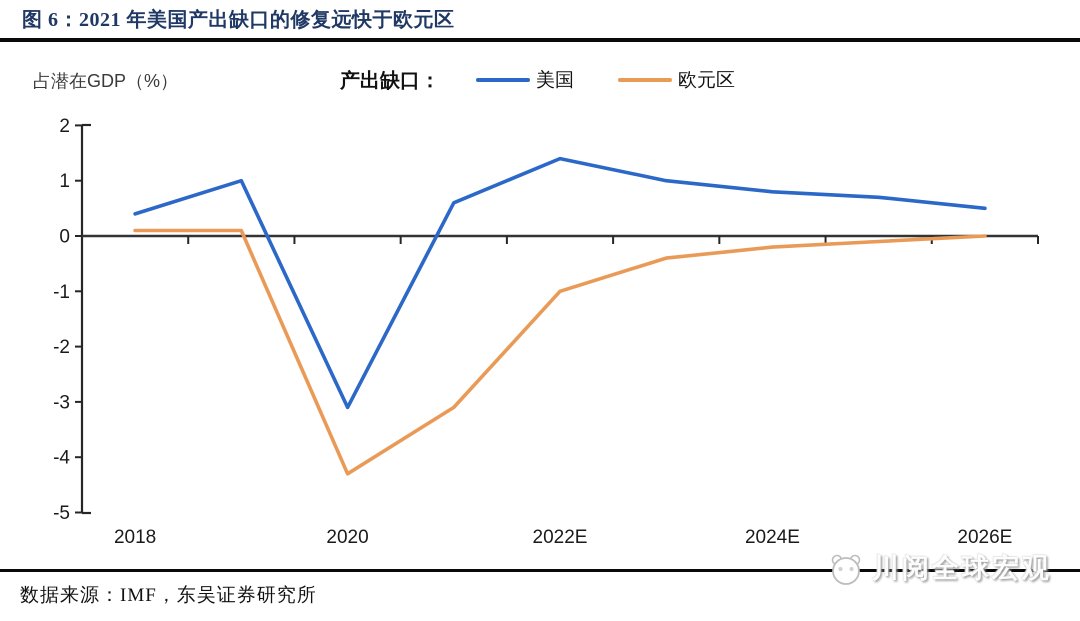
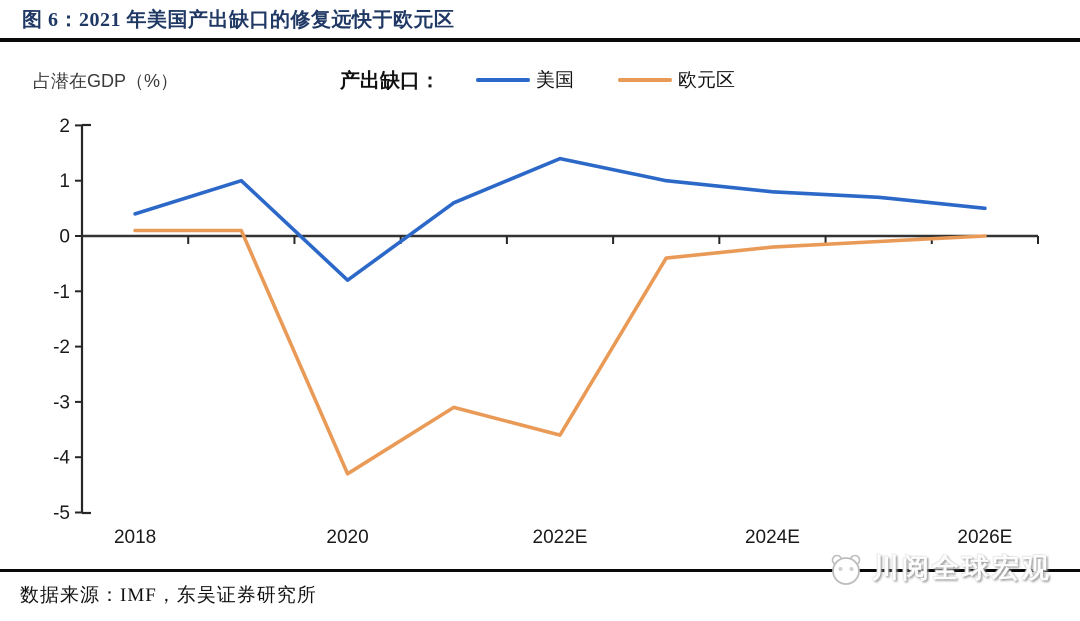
美国/2020: -3.1 -> -0.8
欧元区/2022E: -1.0 -> -3.6
